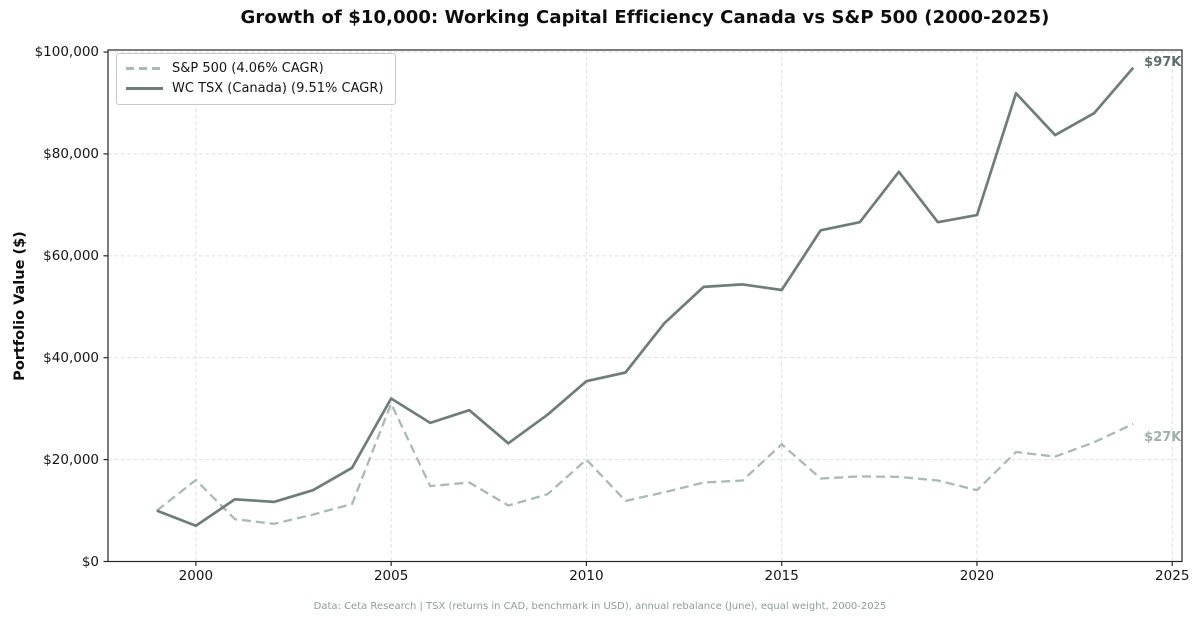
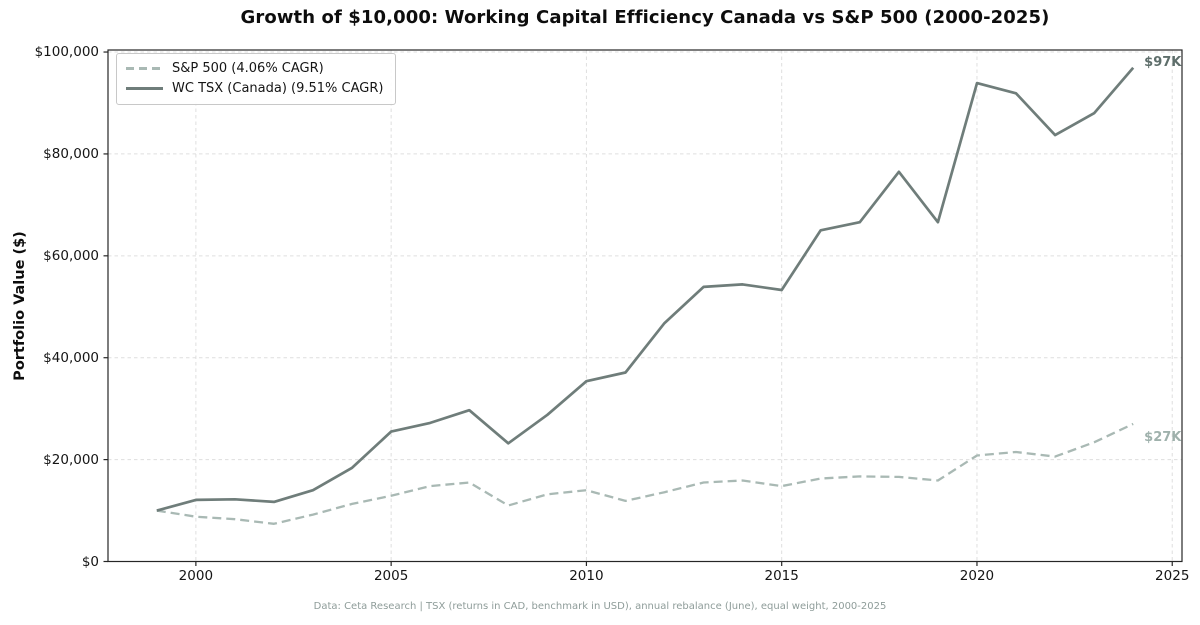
S&P 500 (4.06% CAGR)/2000: $16000 -> $9000
WC TSX (Canada) (9.51% CAGR)/2000: $7000 -> $12000
S&P 500 (4.06% CAGR)/2005: $31000 -> $13000
WC TSX (Canada) (9.51% CAGR)/2005: $32000 -> $26000
S&P 500 (4.06% CAGR)/2010: $20000 -> $14000
S&P 500 (4.06% CAGR)/2015: $23000 -> $15000
S&P 500 (4.06% CAGR)/2020: $14000 -> $21000
WC TSX (Canada) (9.51% CAGR)/2020: $68000 -> $94000
